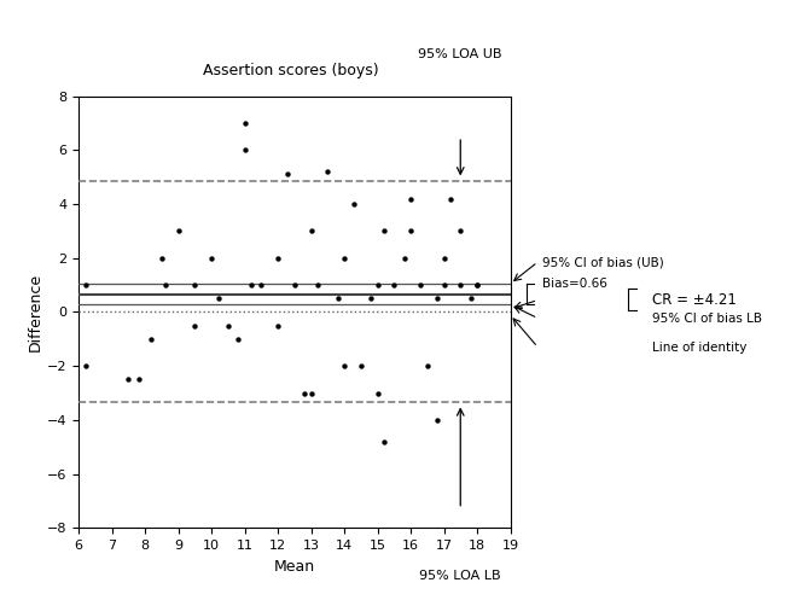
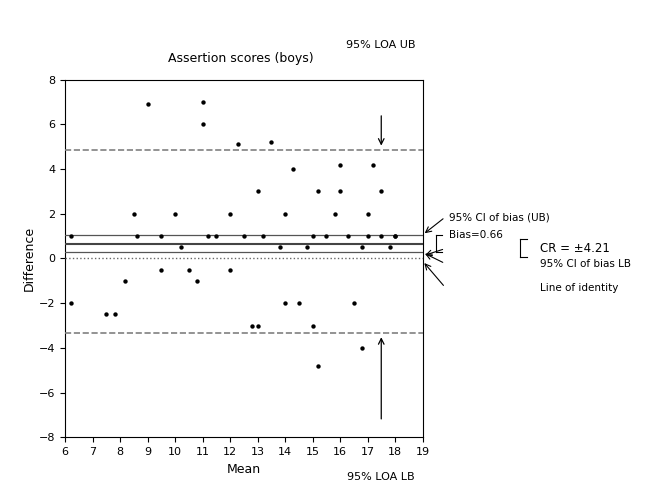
9: 3.0 -> 6.9
